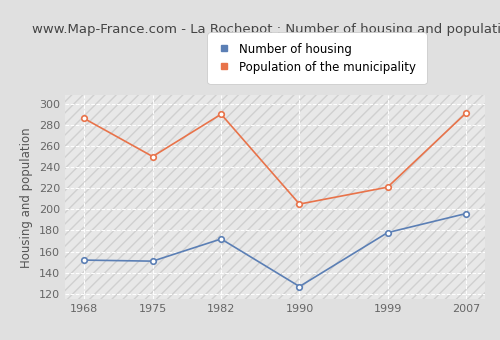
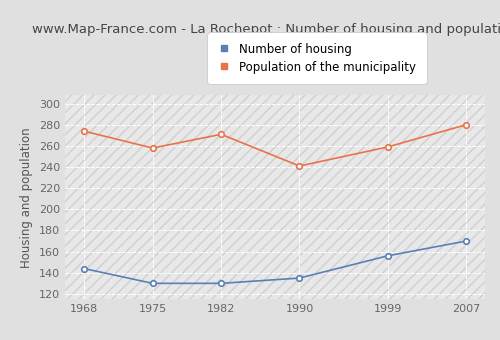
Number of housing/1968: 152 -> 144
Population of the municipality/1968: 286 -> 274
Number of housing/1975: 151 -> 130
Population of the municipality/1975: 250 -> 258
Number of housing/1982: 172 -> 130
Population of the municipality/1982: 290 -> 271
Number of housing/1990: 127 -> 135
Population of the municipality/1990: 205 -> 241
Number of housing/1999: 178 -> 156
Population of the municipality/1999: 221 -> 259
Number of housing/2007: 196 -> 170
Population of the municipality/2007: 291 -> 280
